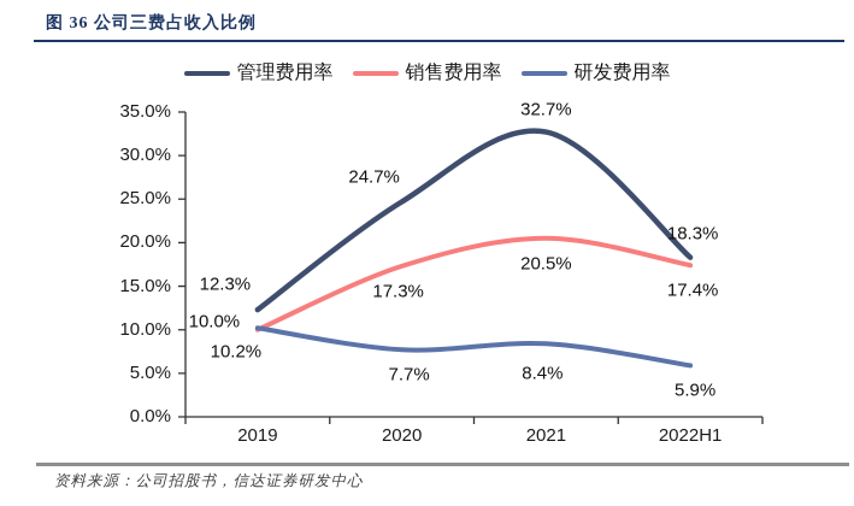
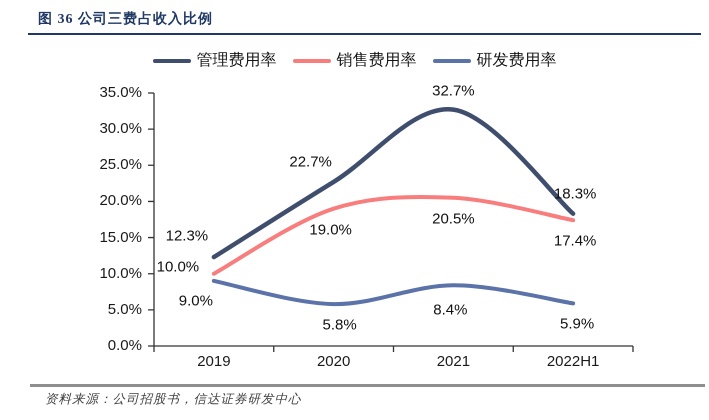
研发费用率/2019: 10.2% -> 9.0%
管理费用率/2020: 24.7% -> 22.7%
销售费用率/2020: 17.3% -> 19.0%
研发费用率/2020: 7.7% -> 5.8%
